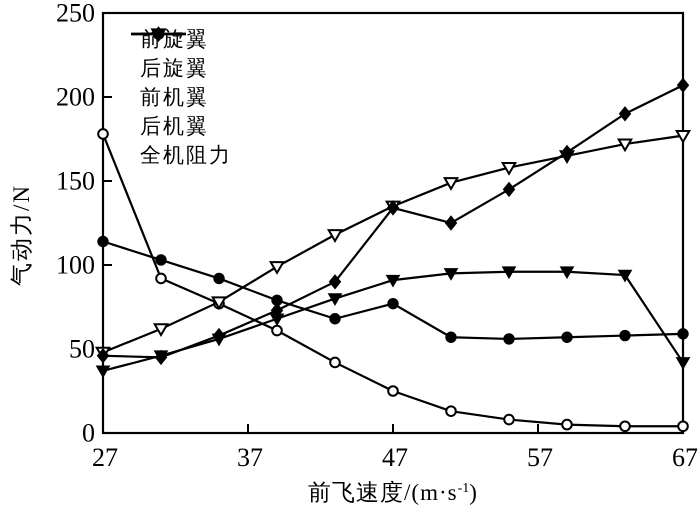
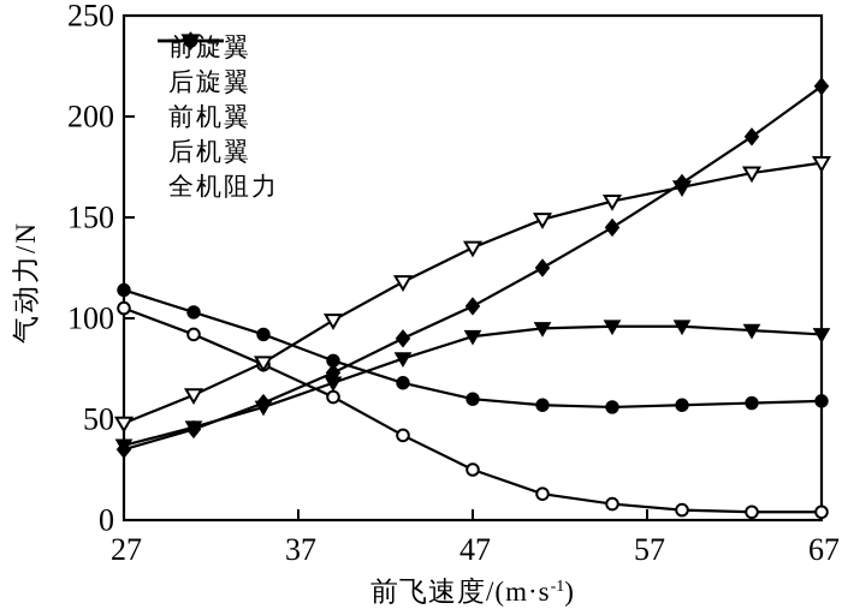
前旋翼/27: 178 -> 105
全机阻力/27: 46 -> 35
后旋翼/47: 77 -> 60
全机阻力/47: 134 -> 106
后机翼/67: 42 -> 92
全机阻力/67: 207 -> 215
